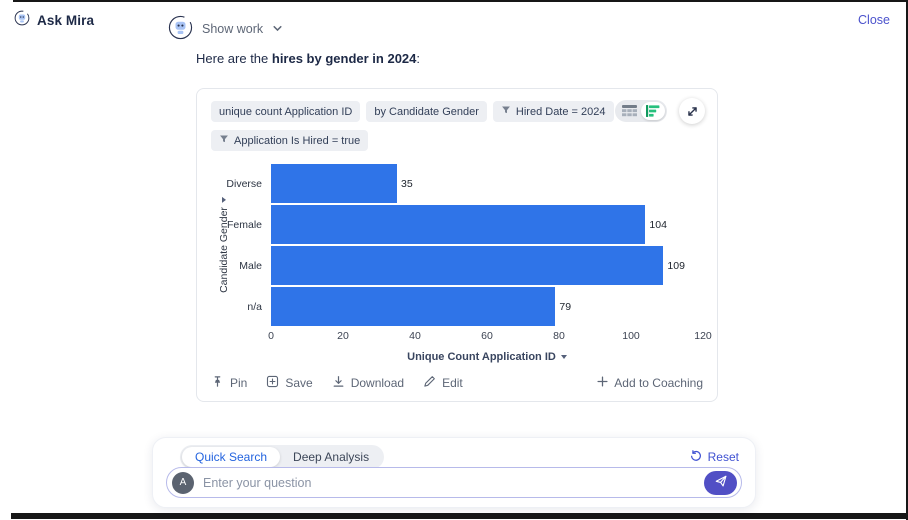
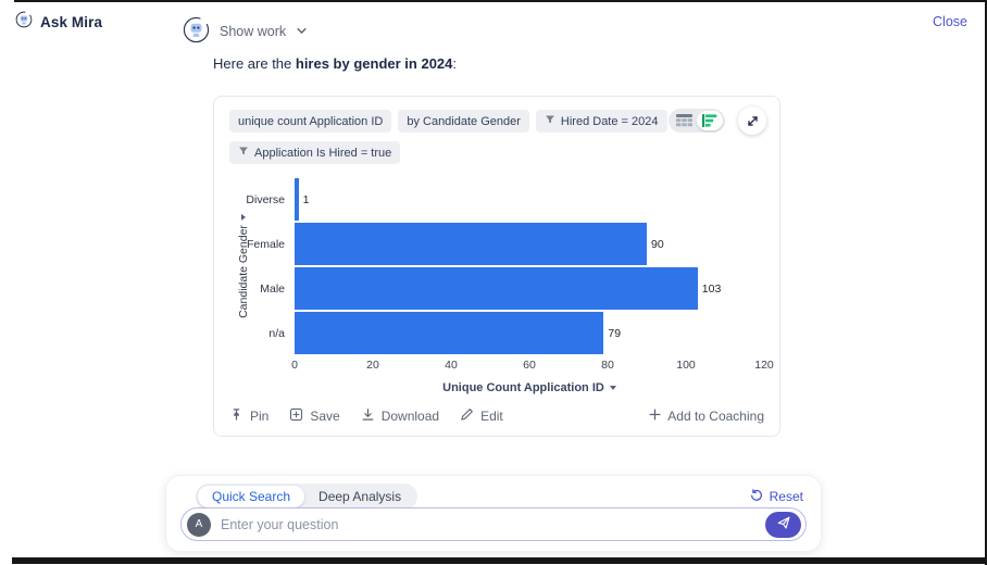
Diverse: 35 -> 1
Female: 104 -> 90
Male: 109 -> 103
